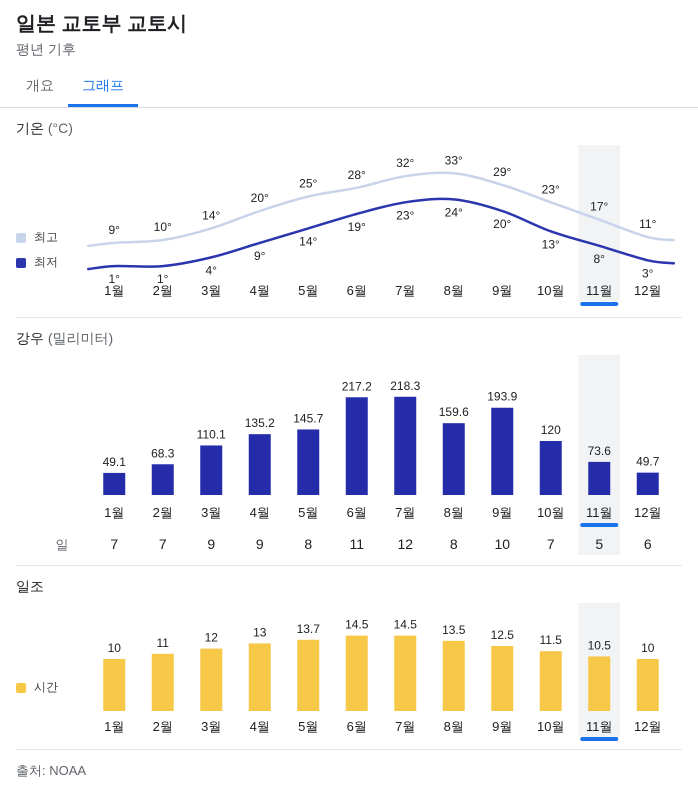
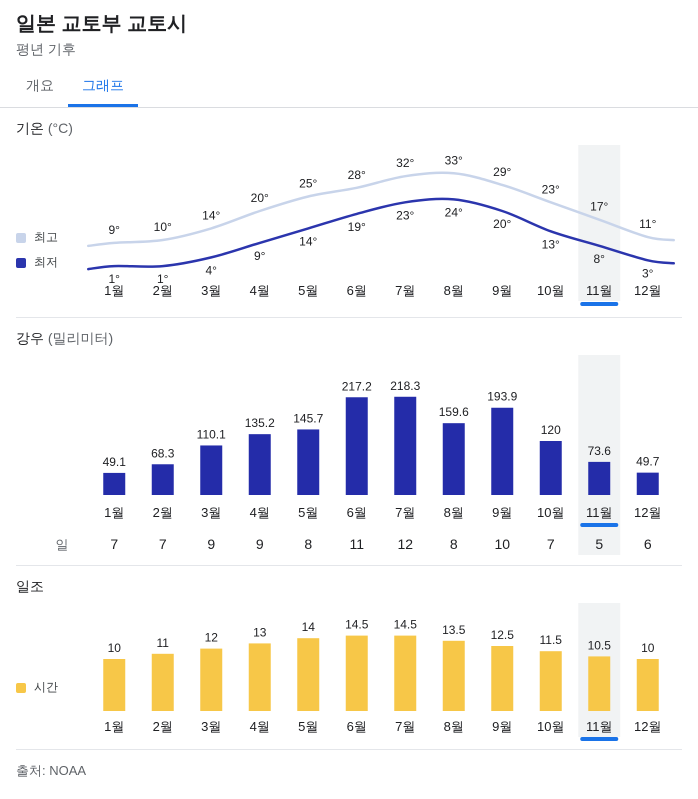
일조/5월: 13.7 -> 14
